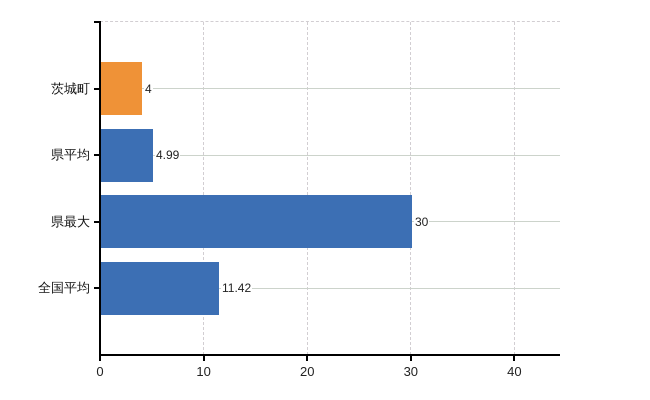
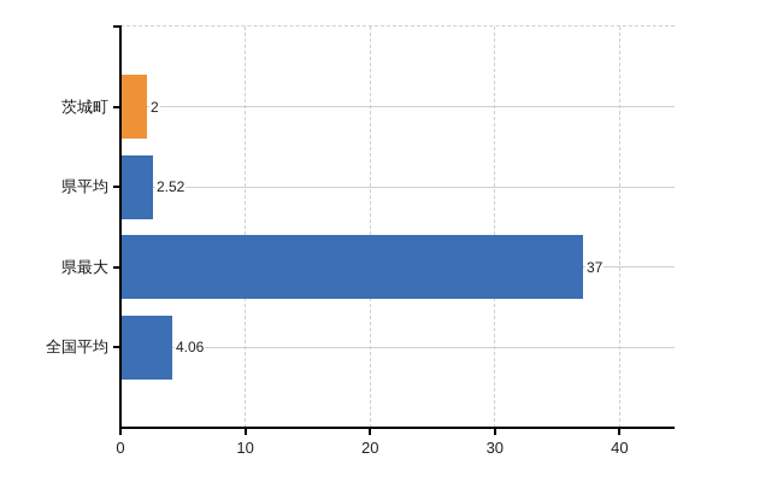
茨城町: 4 -> 2
県平均: 4.99 -> 2.52
県最大: 30 -> 37
全国平均: 11.42 -> 4.06
